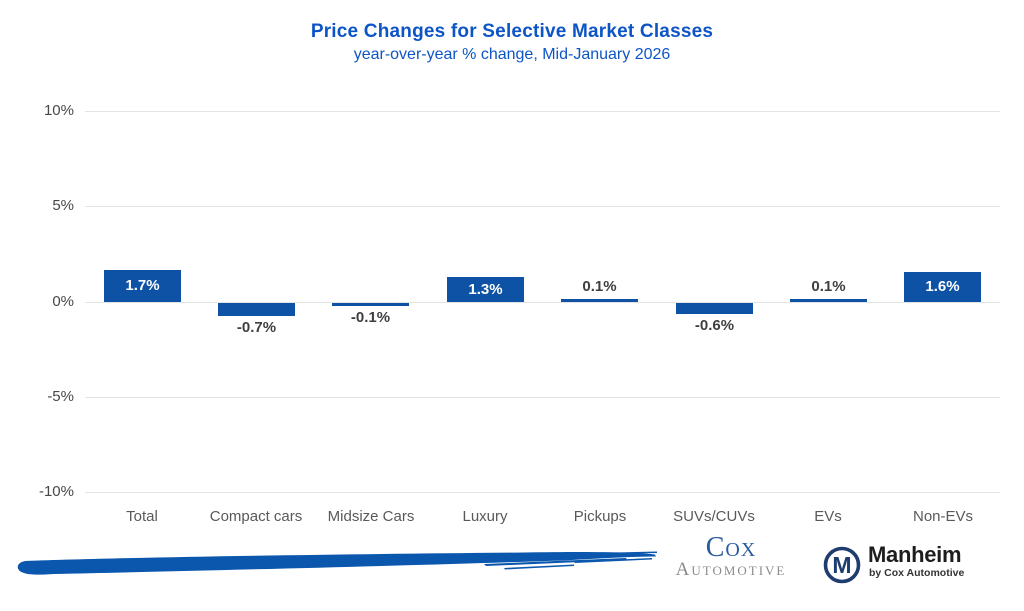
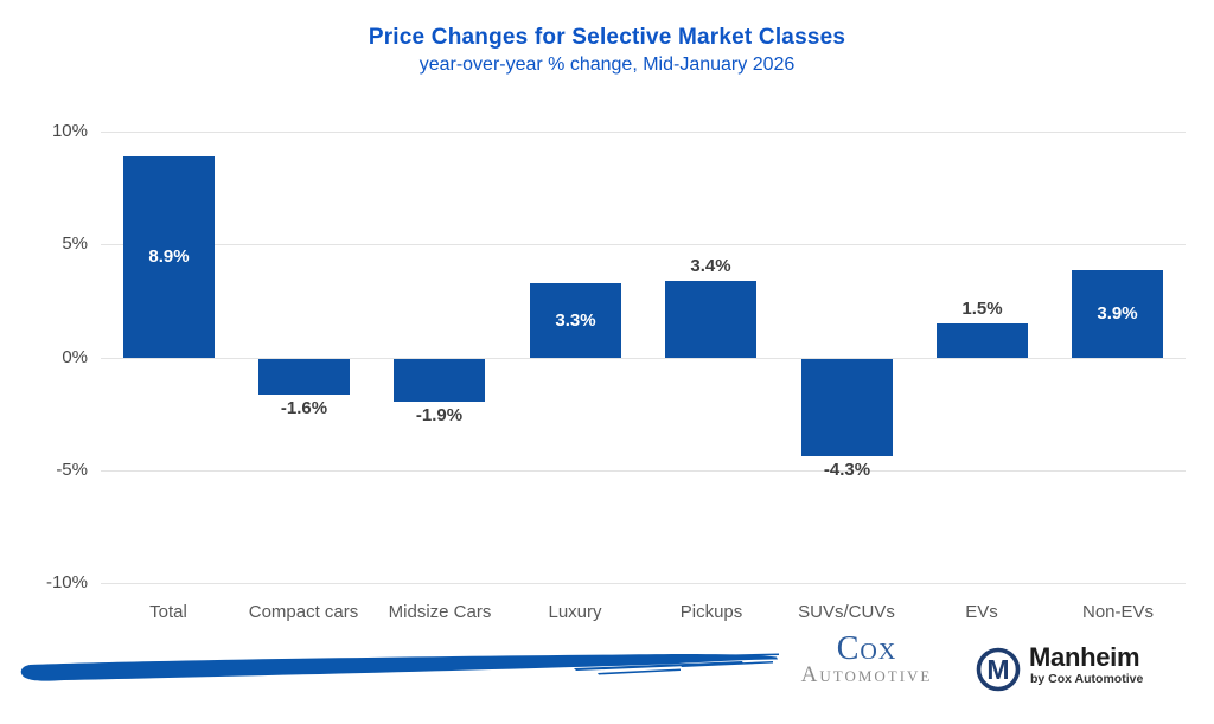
Total: 1.7% -> 8.9%
Compact cars: -0.7% -> -1.6%
Midsize Cars: -0.1% -> -1.9%
Luxury: 1.3% -> 3.3%
Pickups: 0.1% -> 3.4%
SUVs/CUVs: -0.6% -> -4.3%
EVs: 0.1% -> 1.5%
Non-EVs: 1.6% -> 3.9%
